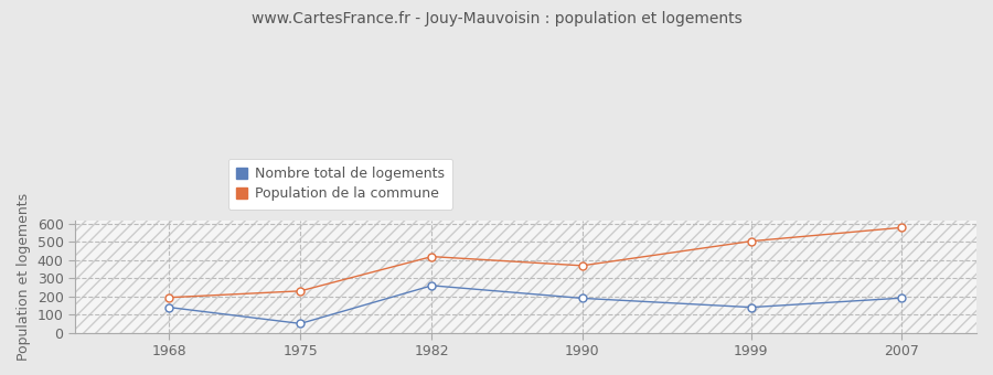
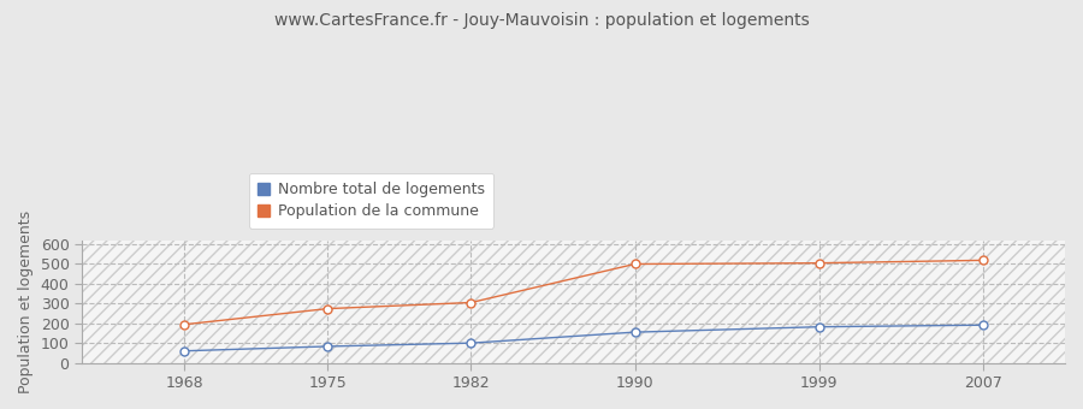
Nombre total de logements/1968: 140 -> 60
Nombre total de logements/1975: 50 -> 80
Population de la commune/1975: 230 -> 270
Nombre total de logements/1982: 260 -> 100
Population de la commune/1982: 420 -> 300
Nombre total de logements/1990: 190 -> 160
Population de la commune/1990: 370 -> 500
Nombre total de logements/1999: 140 -> 180
Population de la commune/2007: 580 -> 520
